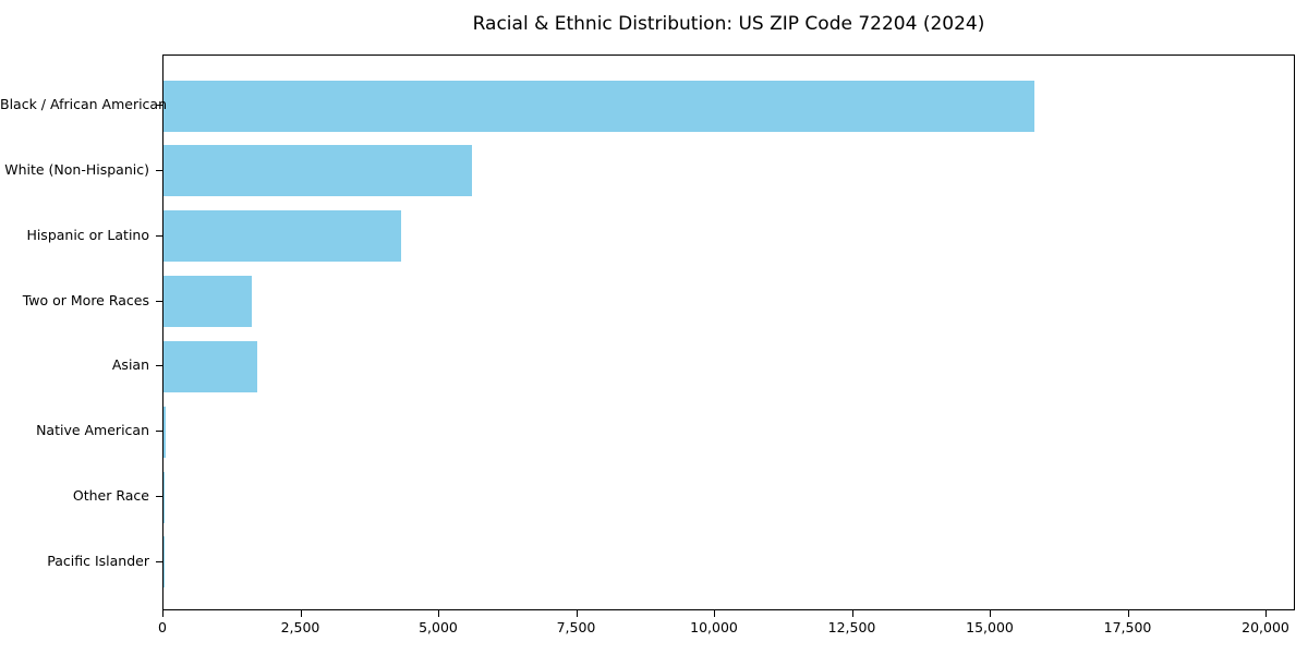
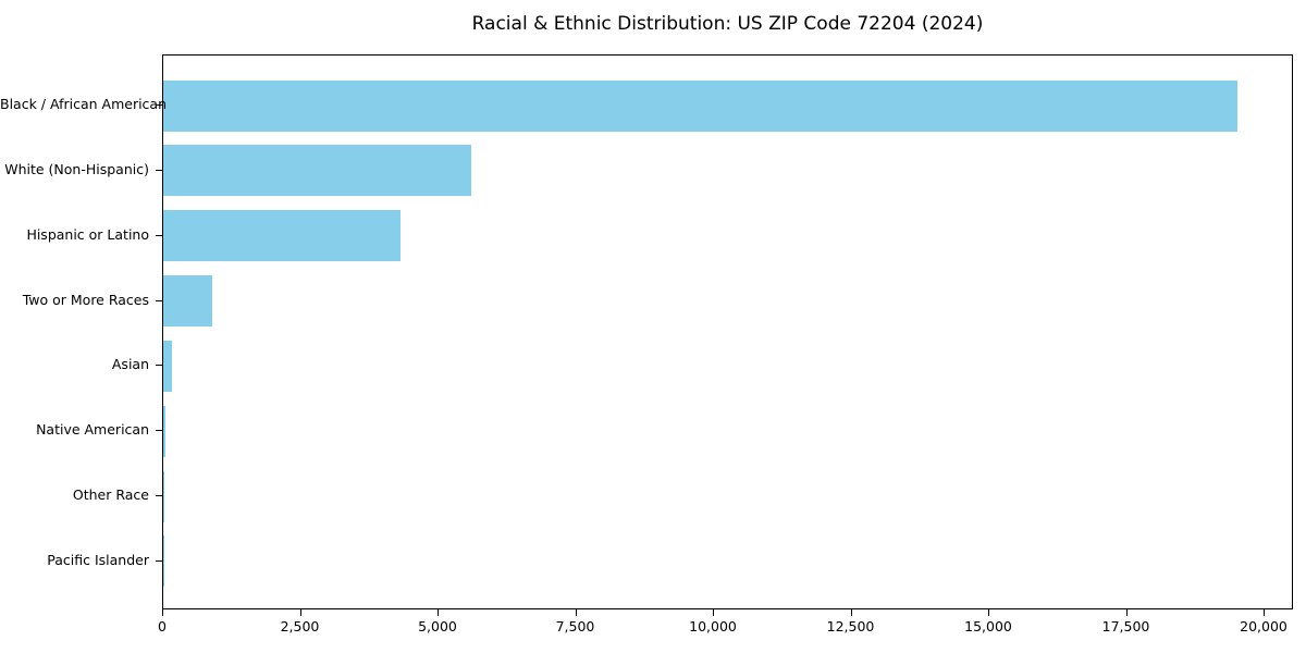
Black / African American: 15800 -> 19500
Two or More Races: 1600 -> 900
Asian: 1700 -> 200
